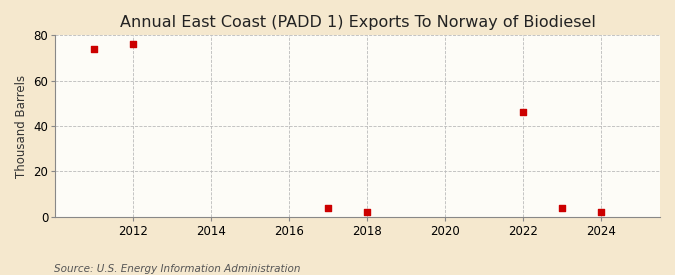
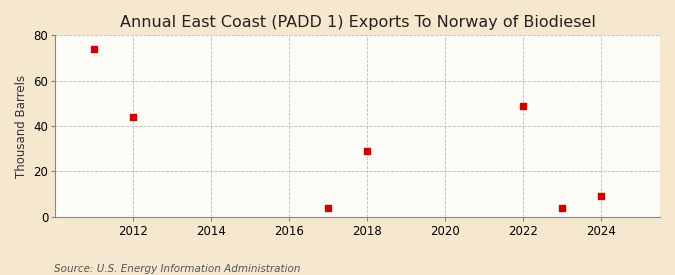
2012: 76 -> 44
2018: 2 -> 29
2022: 46 -> 49
2024: 2 -> 9
